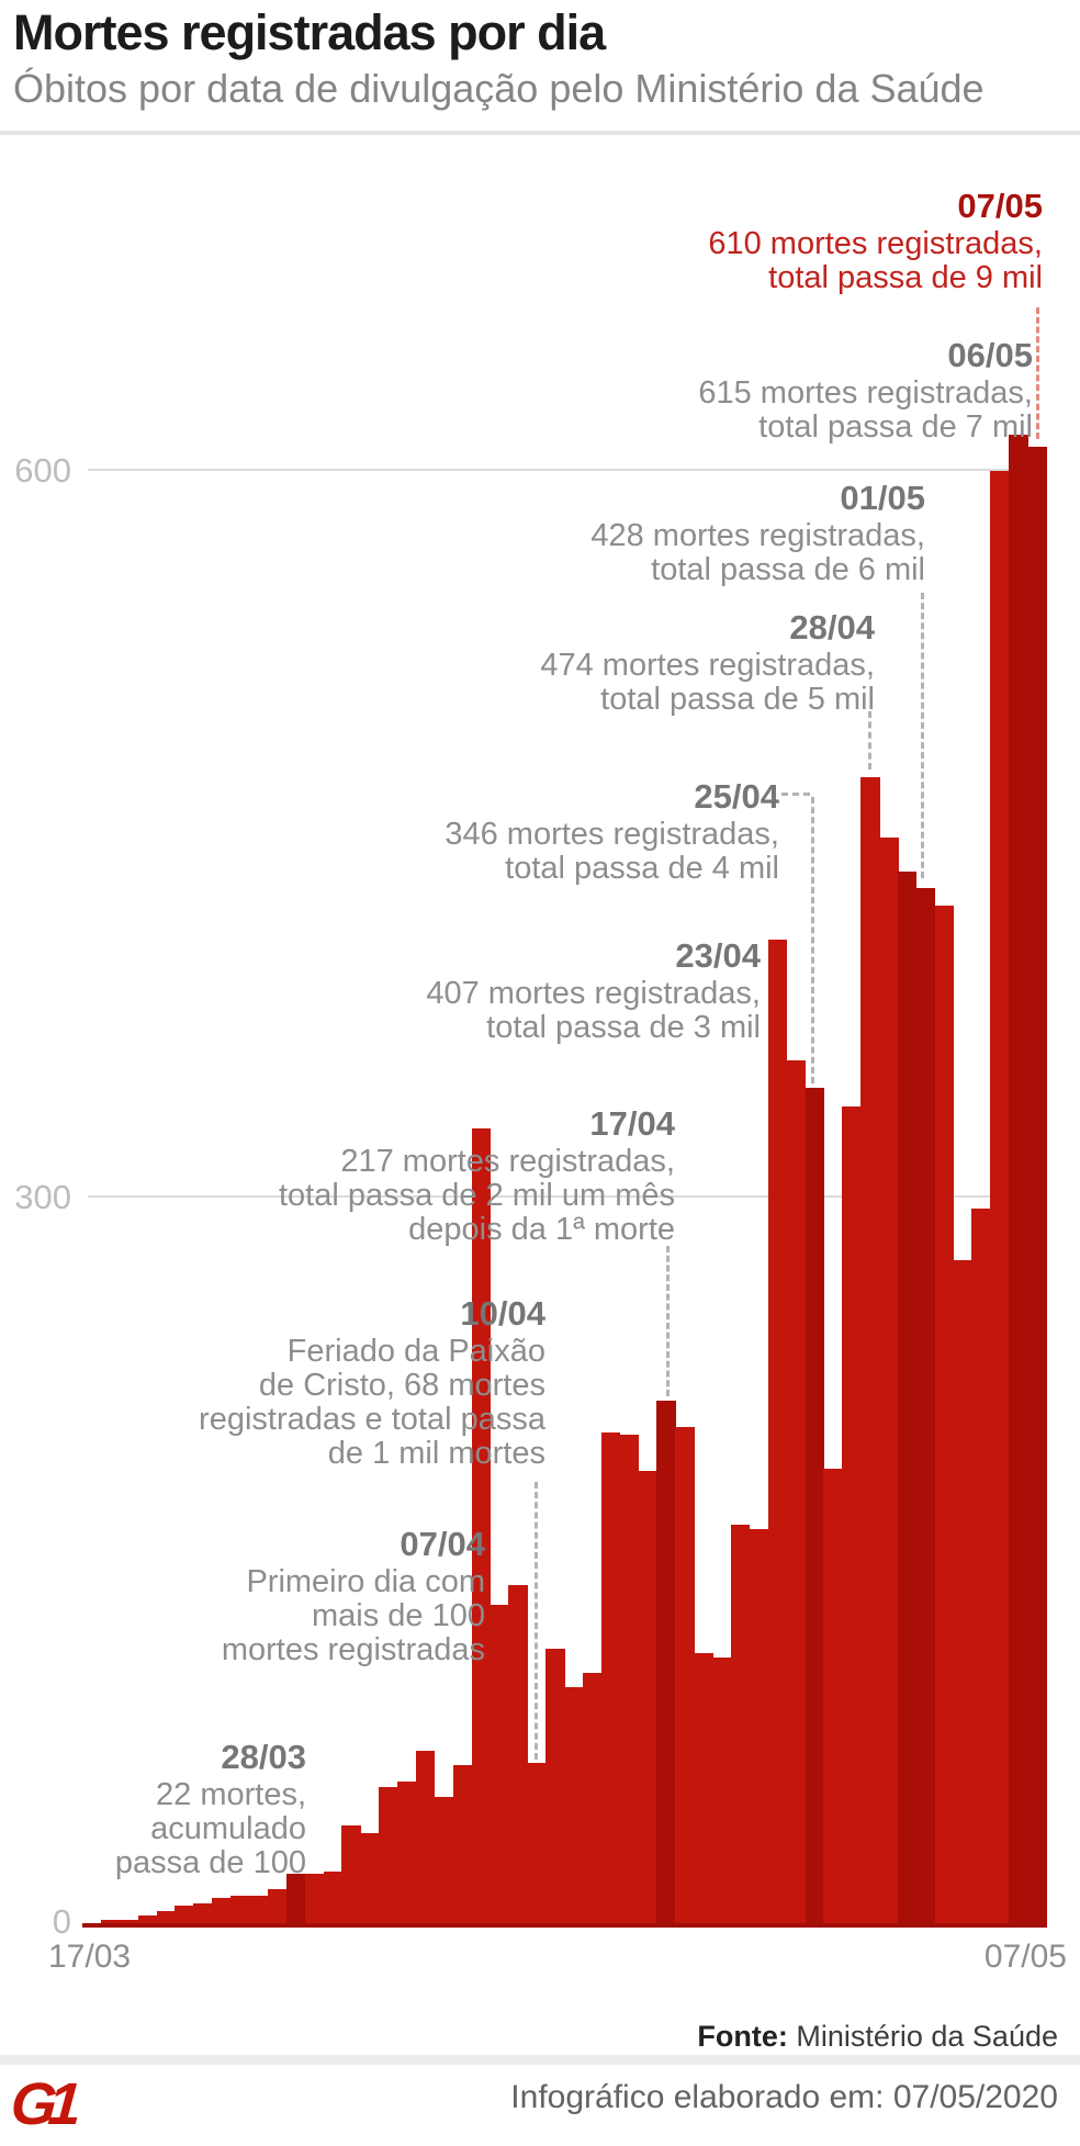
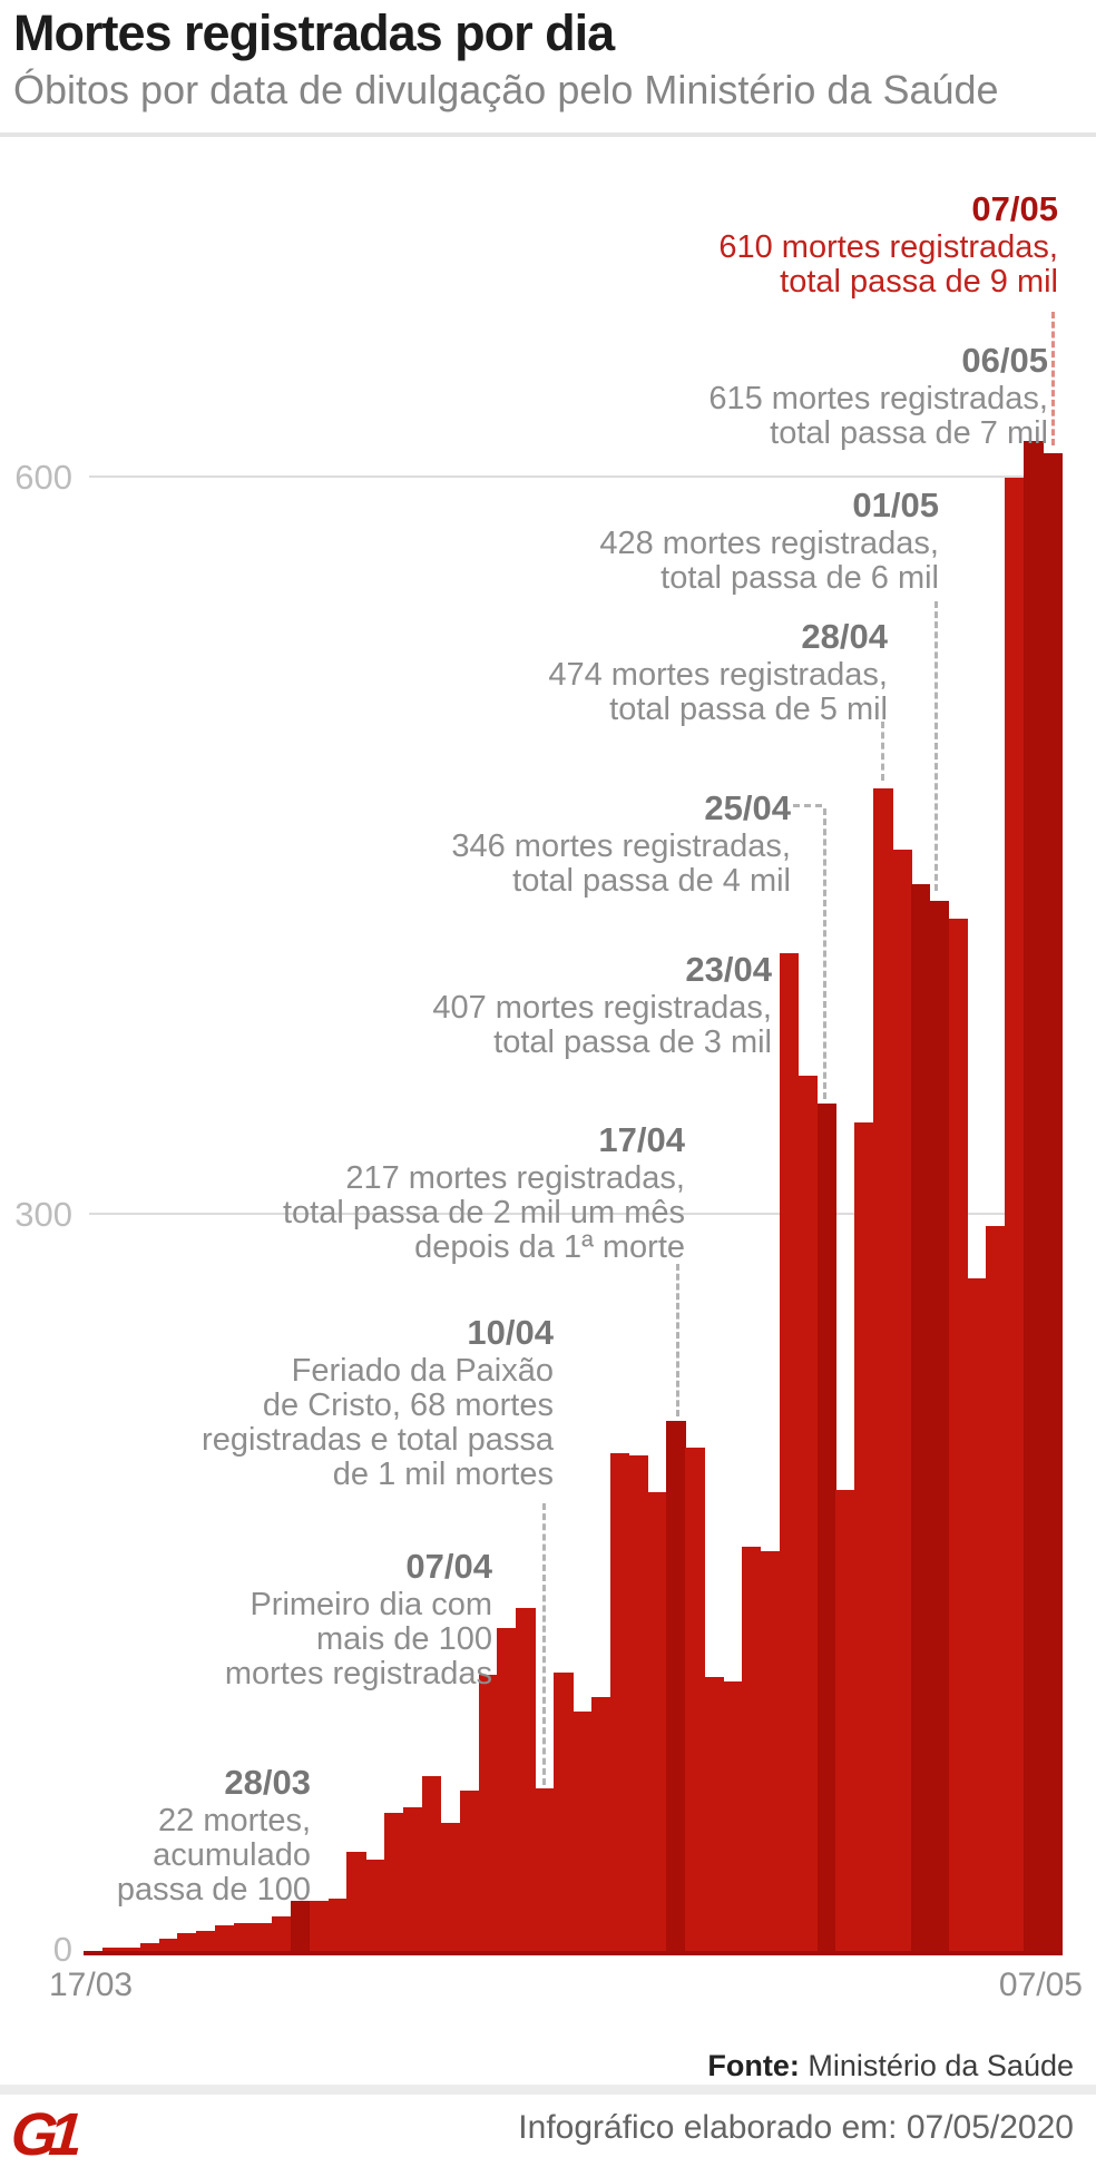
07/04: 329 -> 114
